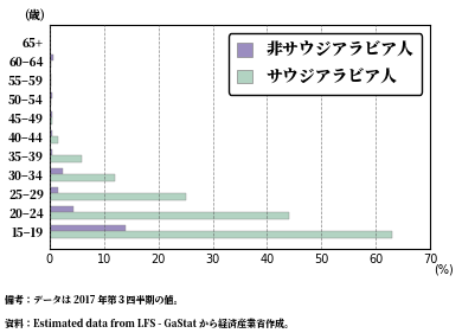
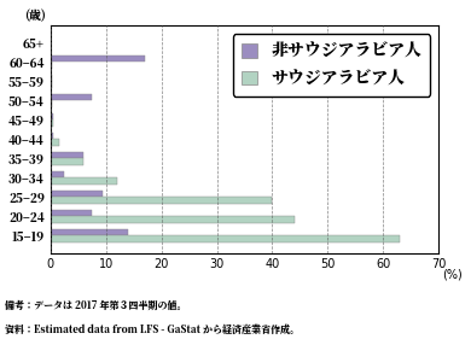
非サウジアラビア人/60–64: 0.8 -> 17.0
非サウジアラビア人/50–54: 0.5 -> 7.5
非サウジアラビア人/35–39: 0.5 -> 6.0
非サウジアラビア人/25–29: 1.5 -> 9.5
サウジアラビア人/25–29: 25.0 -> 40.0
非サウジアラビア人/20–24: 4.5 -> 7.5
